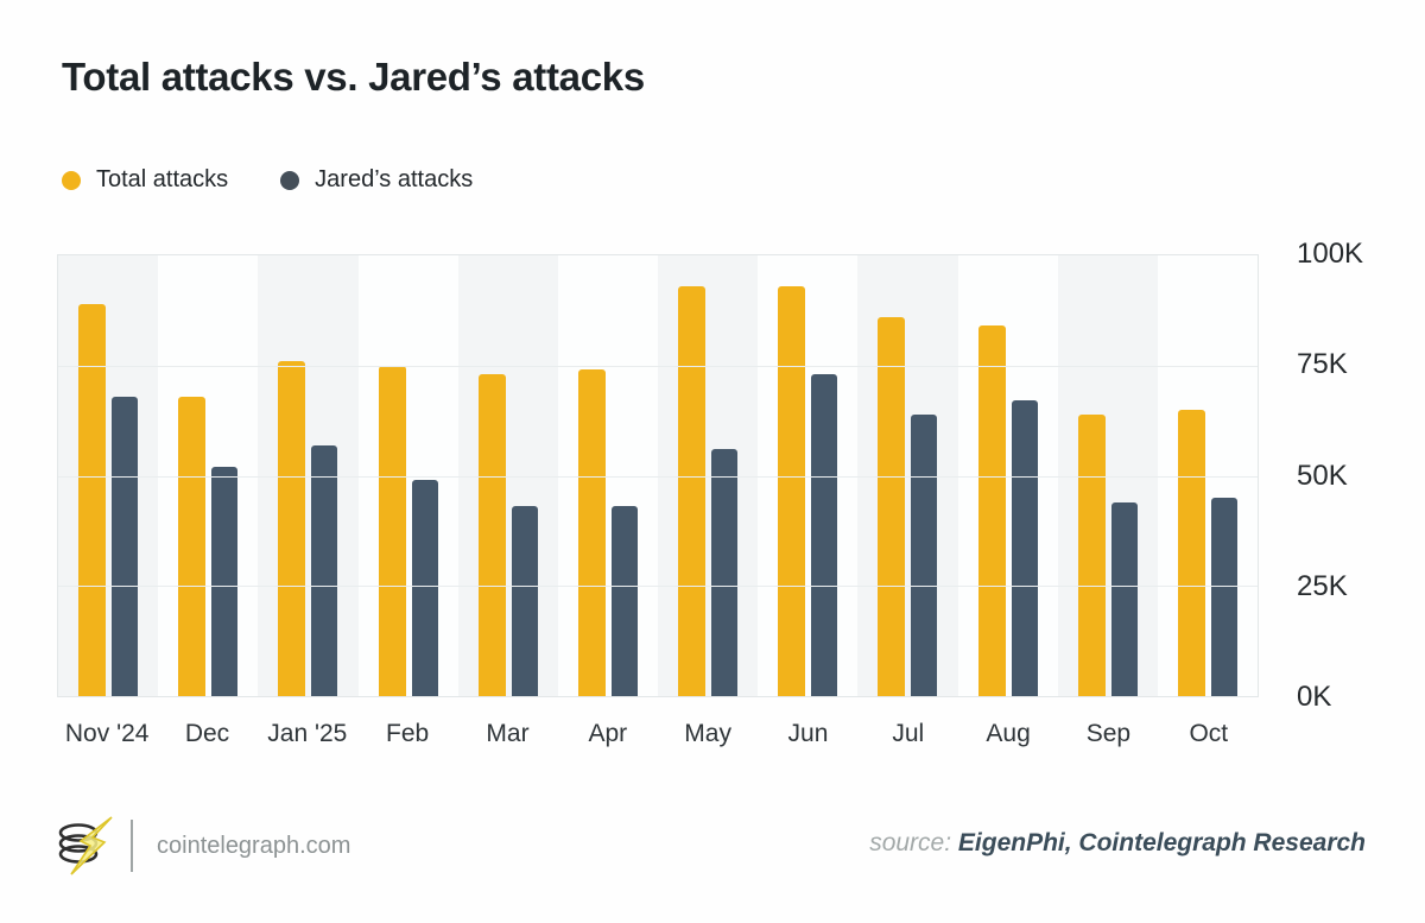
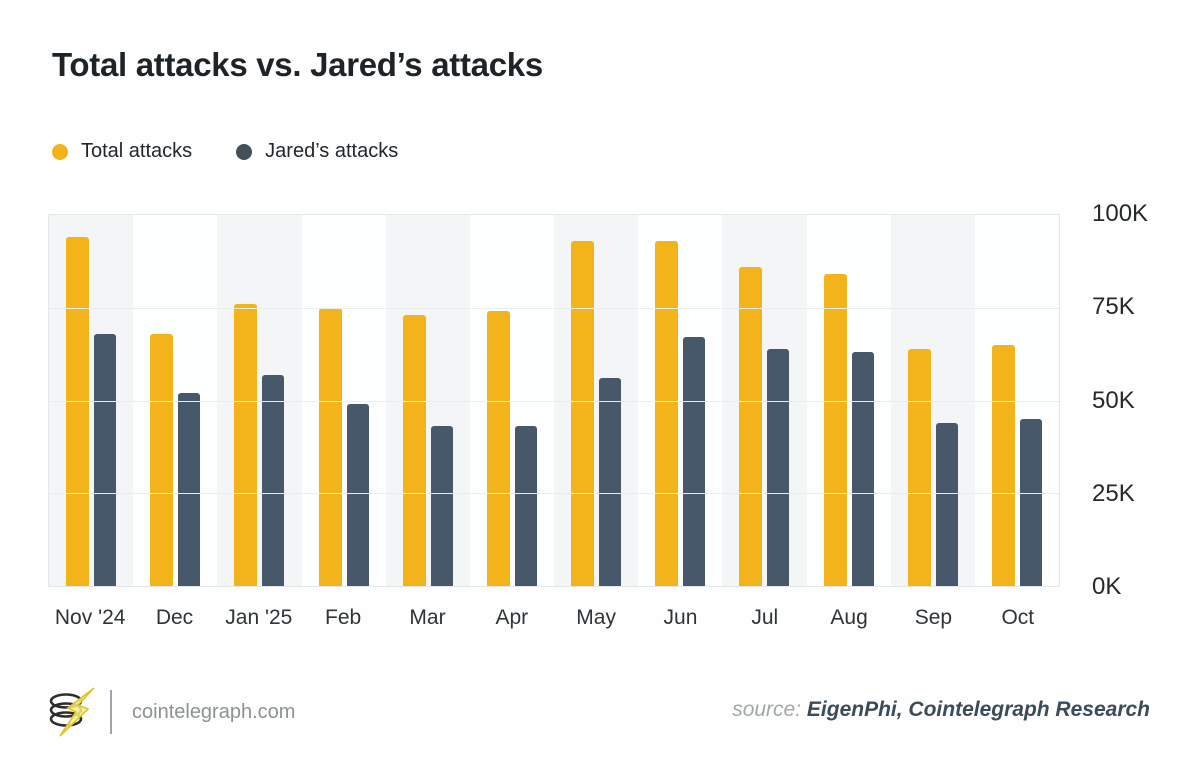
Total attacks/Nov '24: 89K -> 94K
Jared’s attacks/Jun: 73K -> 67K
Jared’s attacks/Aug: 67K -> 63K
